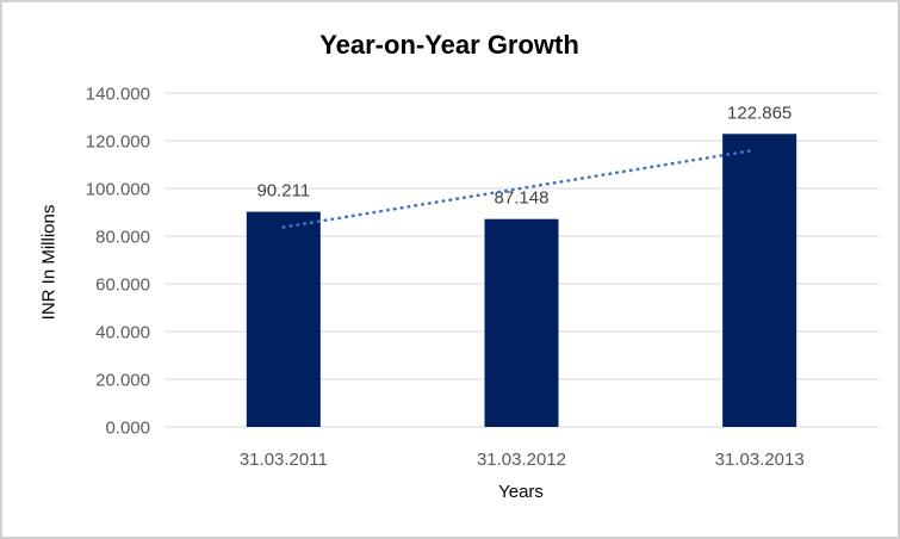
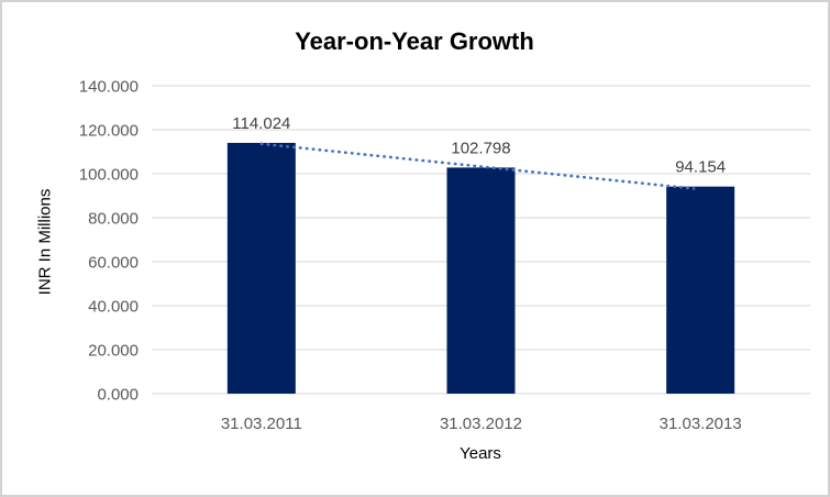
31.03.2011: 90.211 -> 114.024
31.03.2012: 87.148 -> 102.798
31.03.2013: 122.865 -> 94.154
